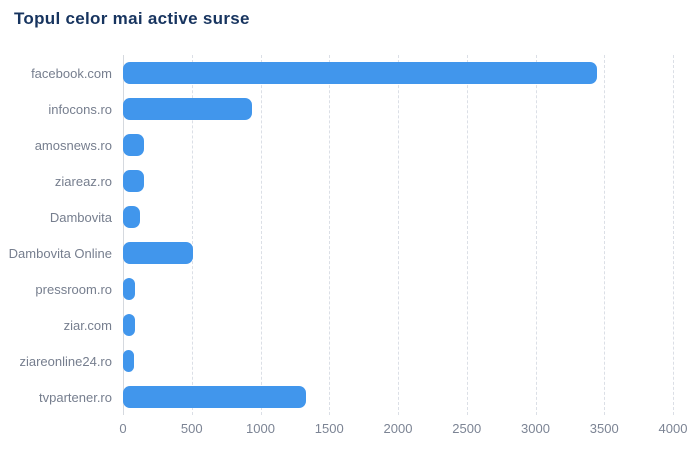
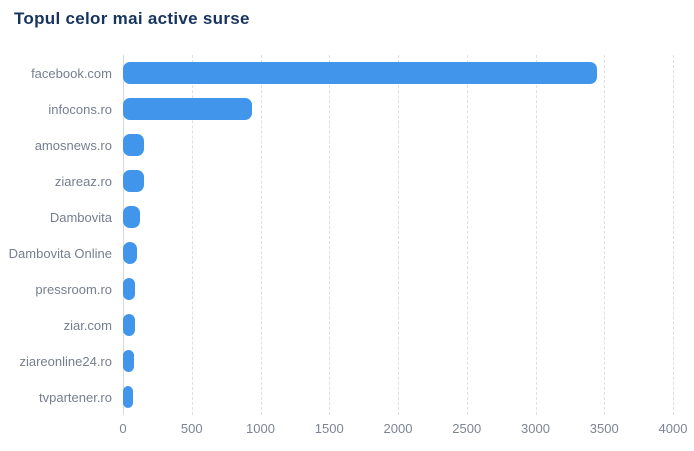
Dambovita Online: 510 -> 100
tvpartener.ro: 1330 -> 70
